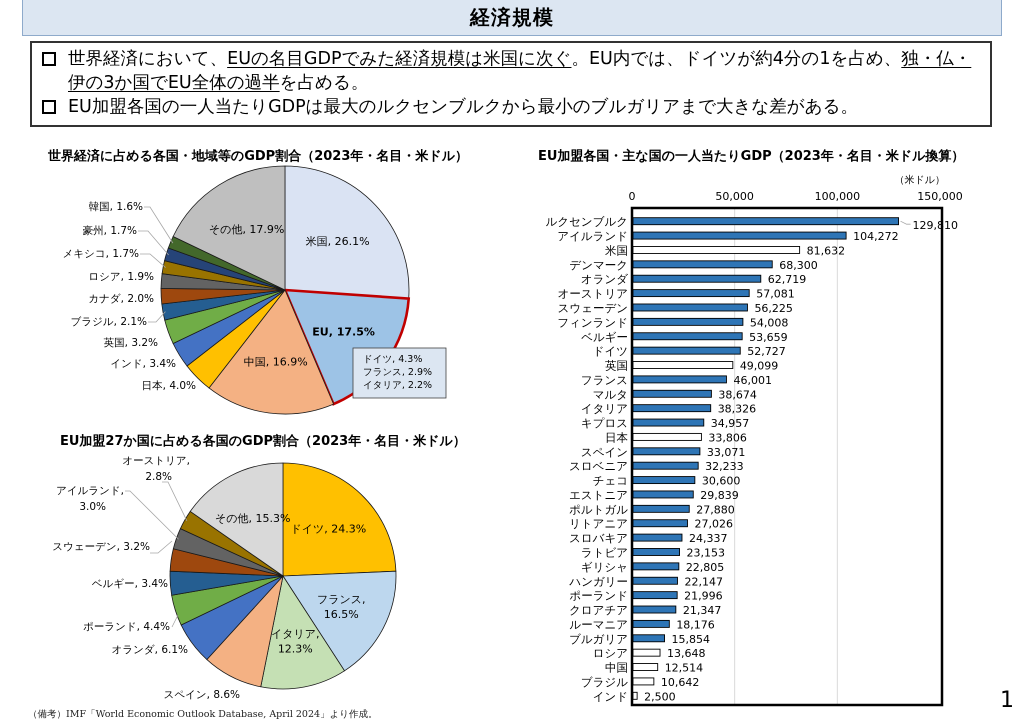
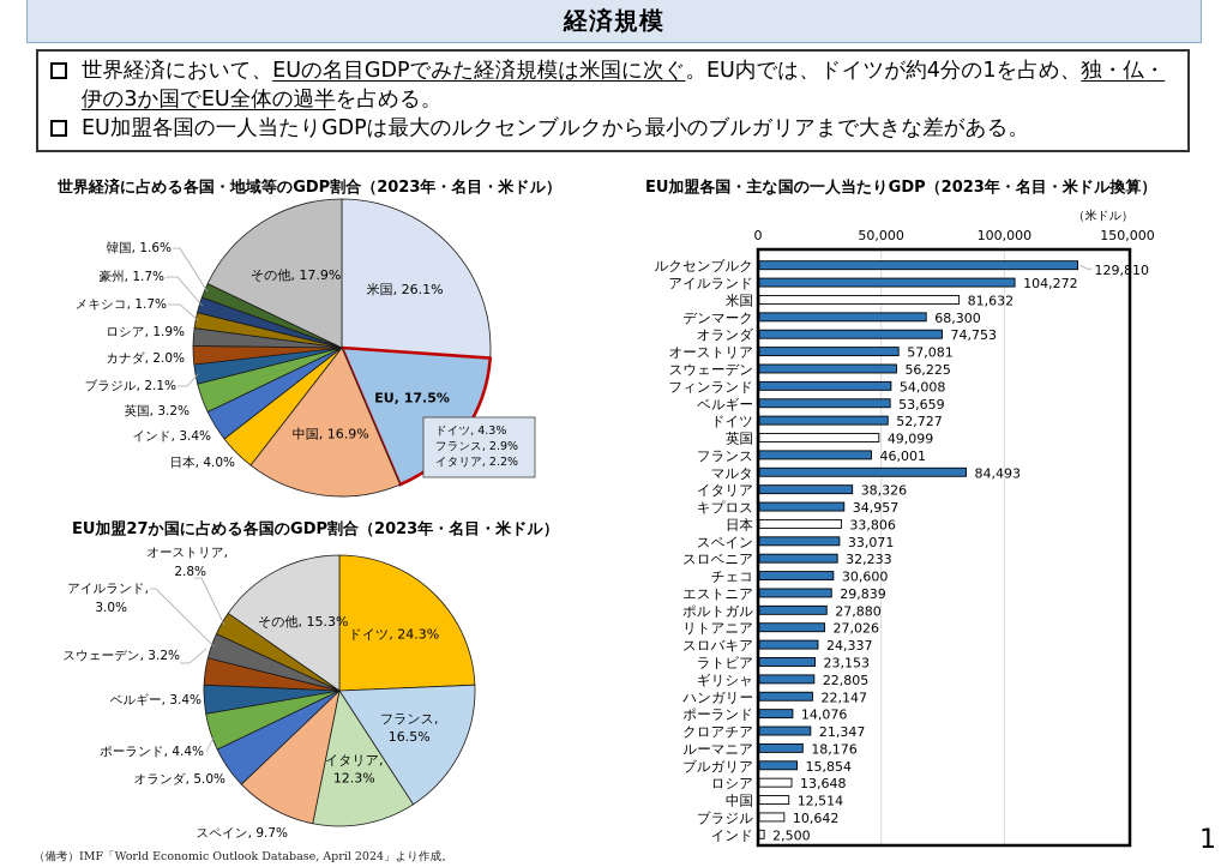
EU加盟27か国に占める各国のGDP割合（2023年・名目・米ドル）/スペイン: 8.6% -> 9.7%
EU加盟27か国に占める各国のGDP割合（2023年・名目・米ドル）/オランダ: 6.1% -> 5.0%
EU加盟各国・主な国の一人当たりGDP（2023年・名目・米ドル換算）/オランダ: 62,719 -> 74,753
EU加盟各国・主な国の一人当たりGDP（2023年・名目・米ドル換算）/マルタ: 38,674 -> 84,493
EU加盟各国・主な国の一人当たりGDP（2023年・名目・米ドル換算）/ポーランド: 21,996 -> 14,076
